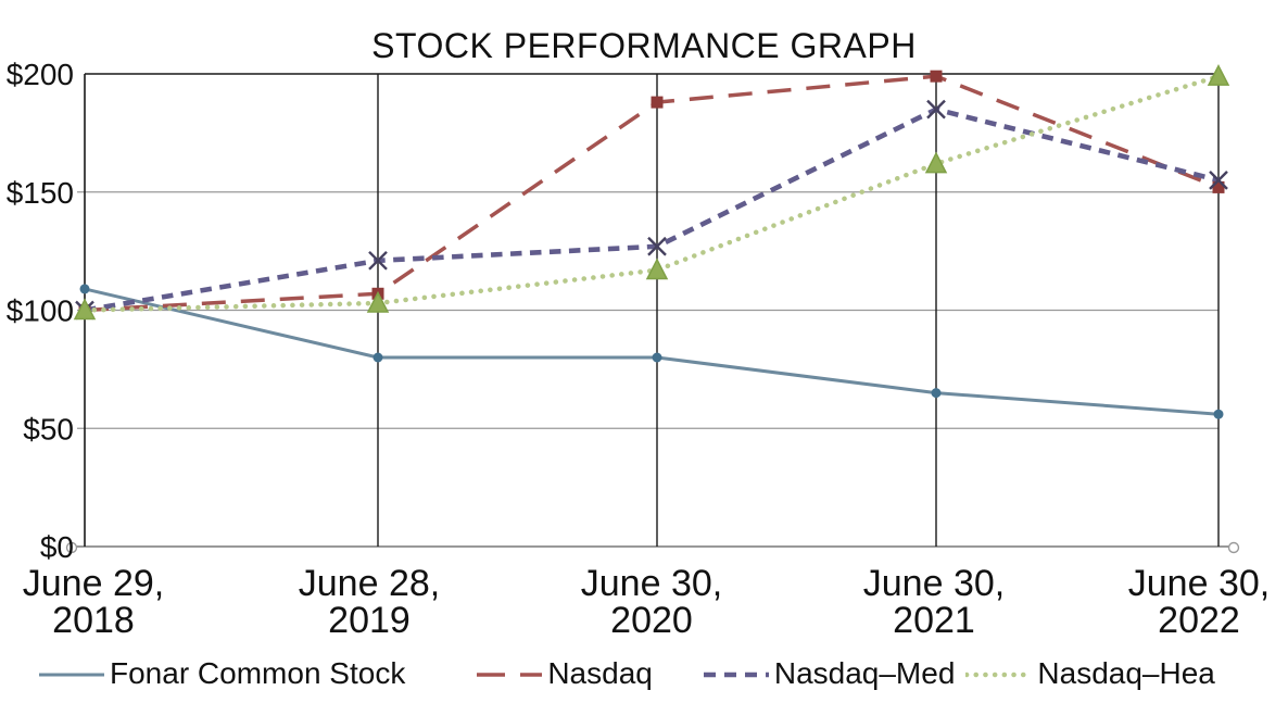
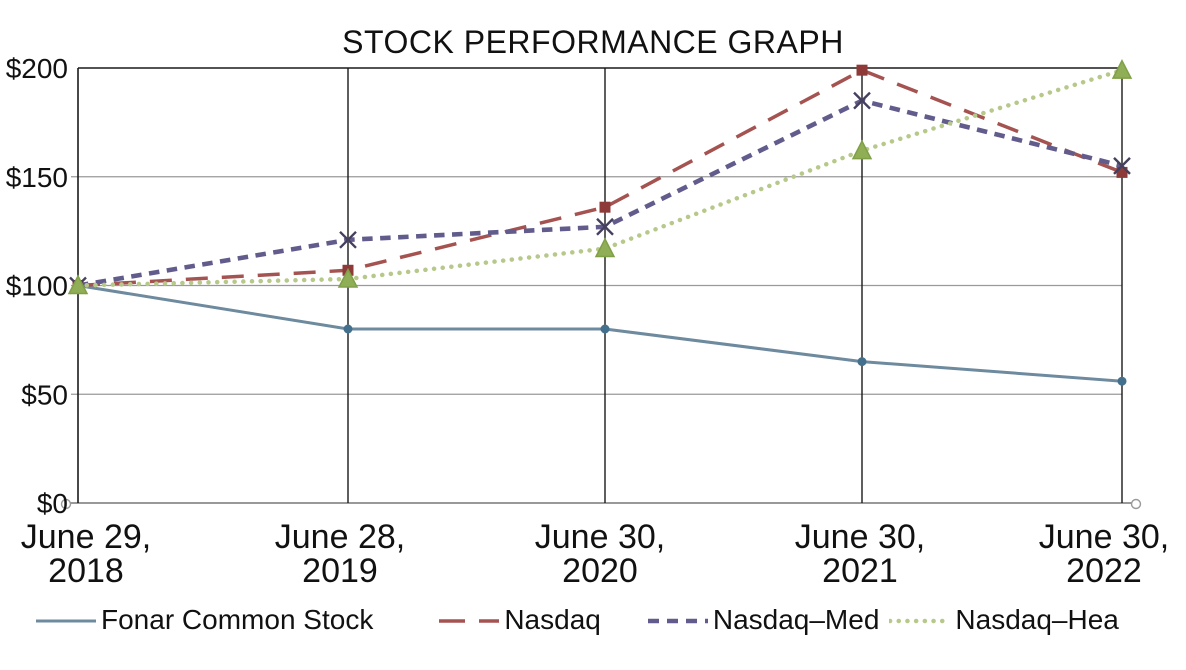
Fonar Common Stock/June 29, 2018: $109 -> $100
Nasdaq/June 30, 2020: $188 -> $136
